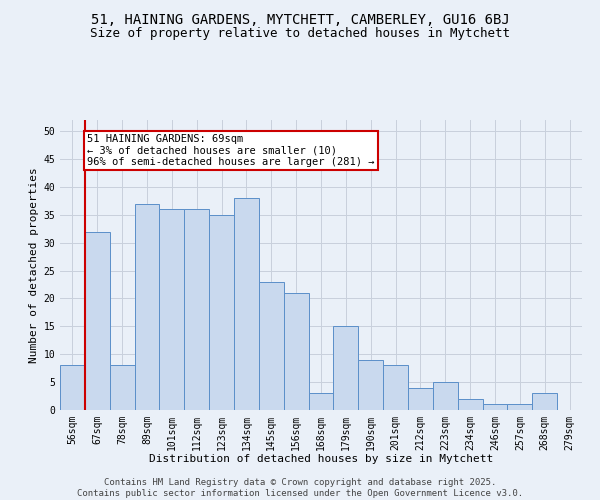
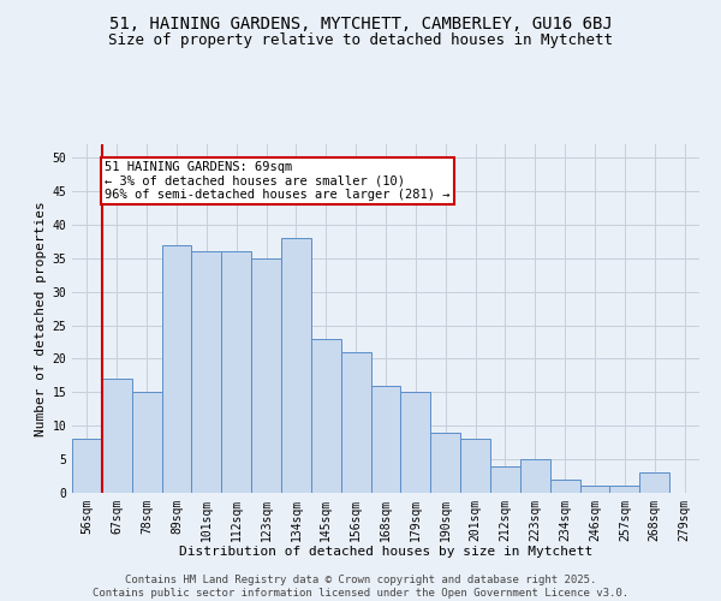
67sqm: 32 -> 17
78sqm: 8 -> 15
168sqm: 3 -> 16
